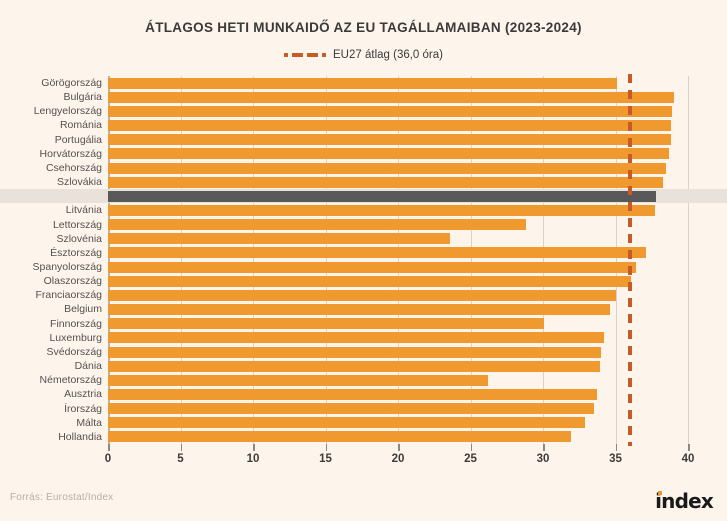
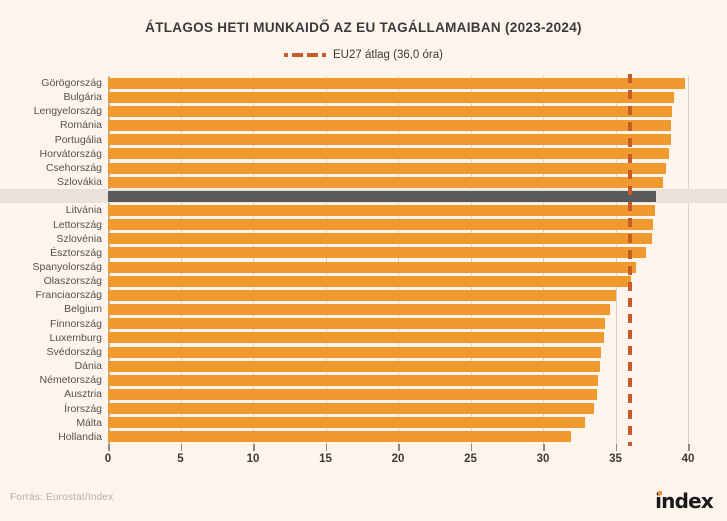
Görögország: 35.1 -> 39.8
Lettország: 28.8 -> 37.6
Szlovénia: 23.6 -> 37.5
Finnország: 30.1 -> 34.3
Németország: 26.2 -> 33.8
